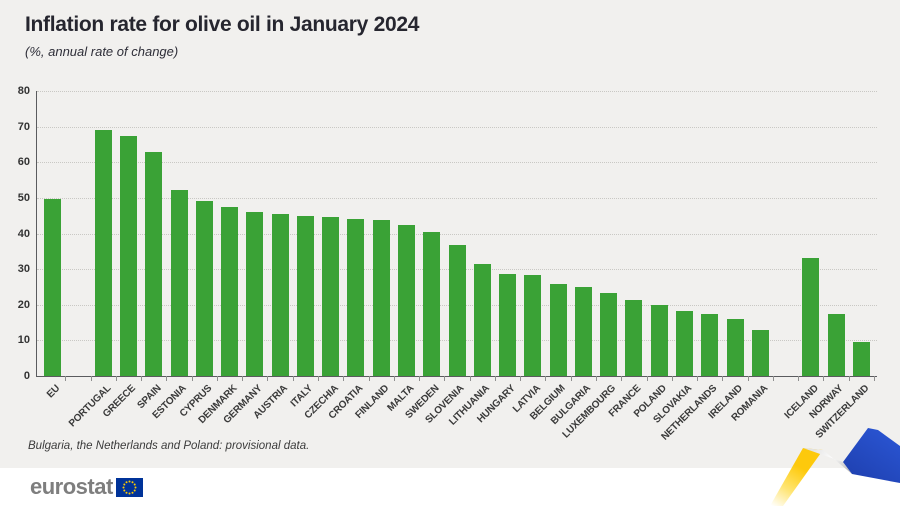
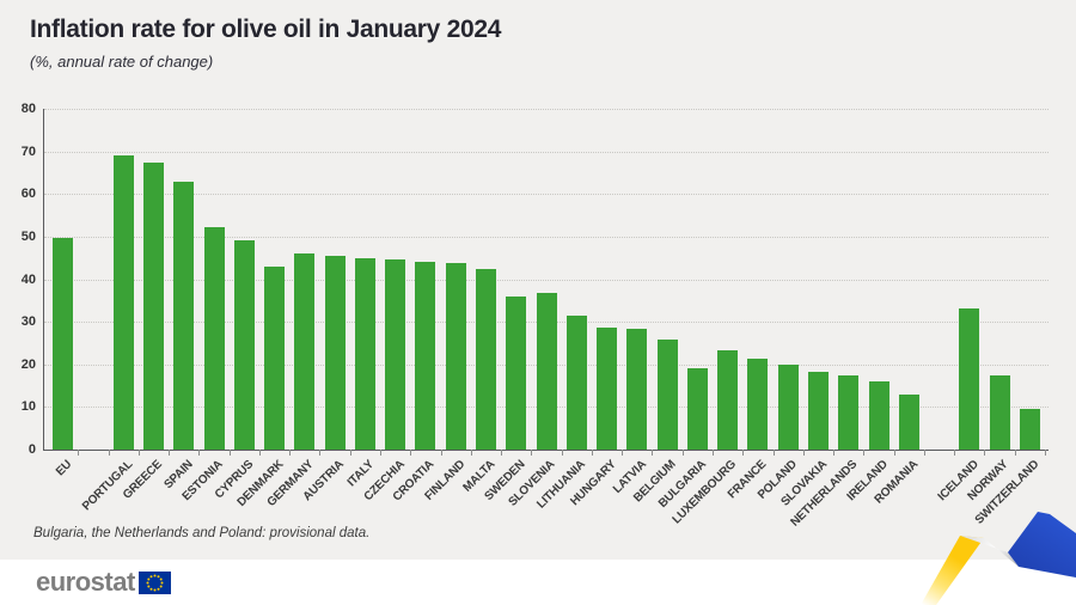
DENMARK: 47 -> 43
SWEDEN: 40 -> 36
BULGARIA: 25 -> 19
